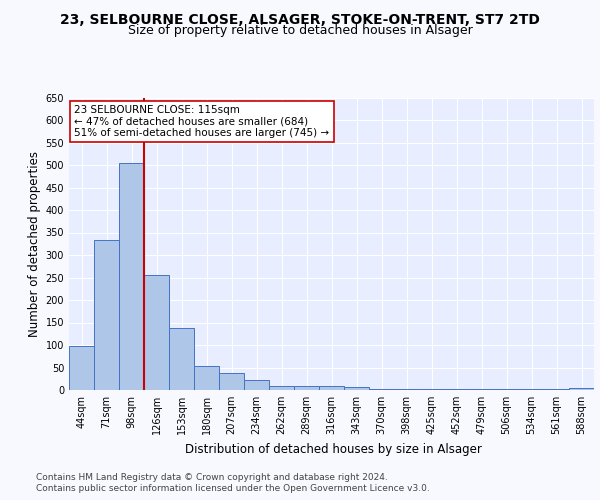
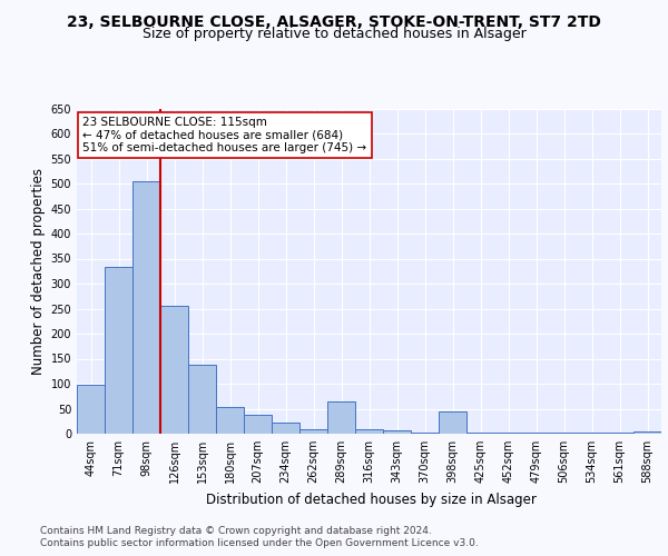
289sqm: 10 -> 65
398sqm: 2 -> 45
